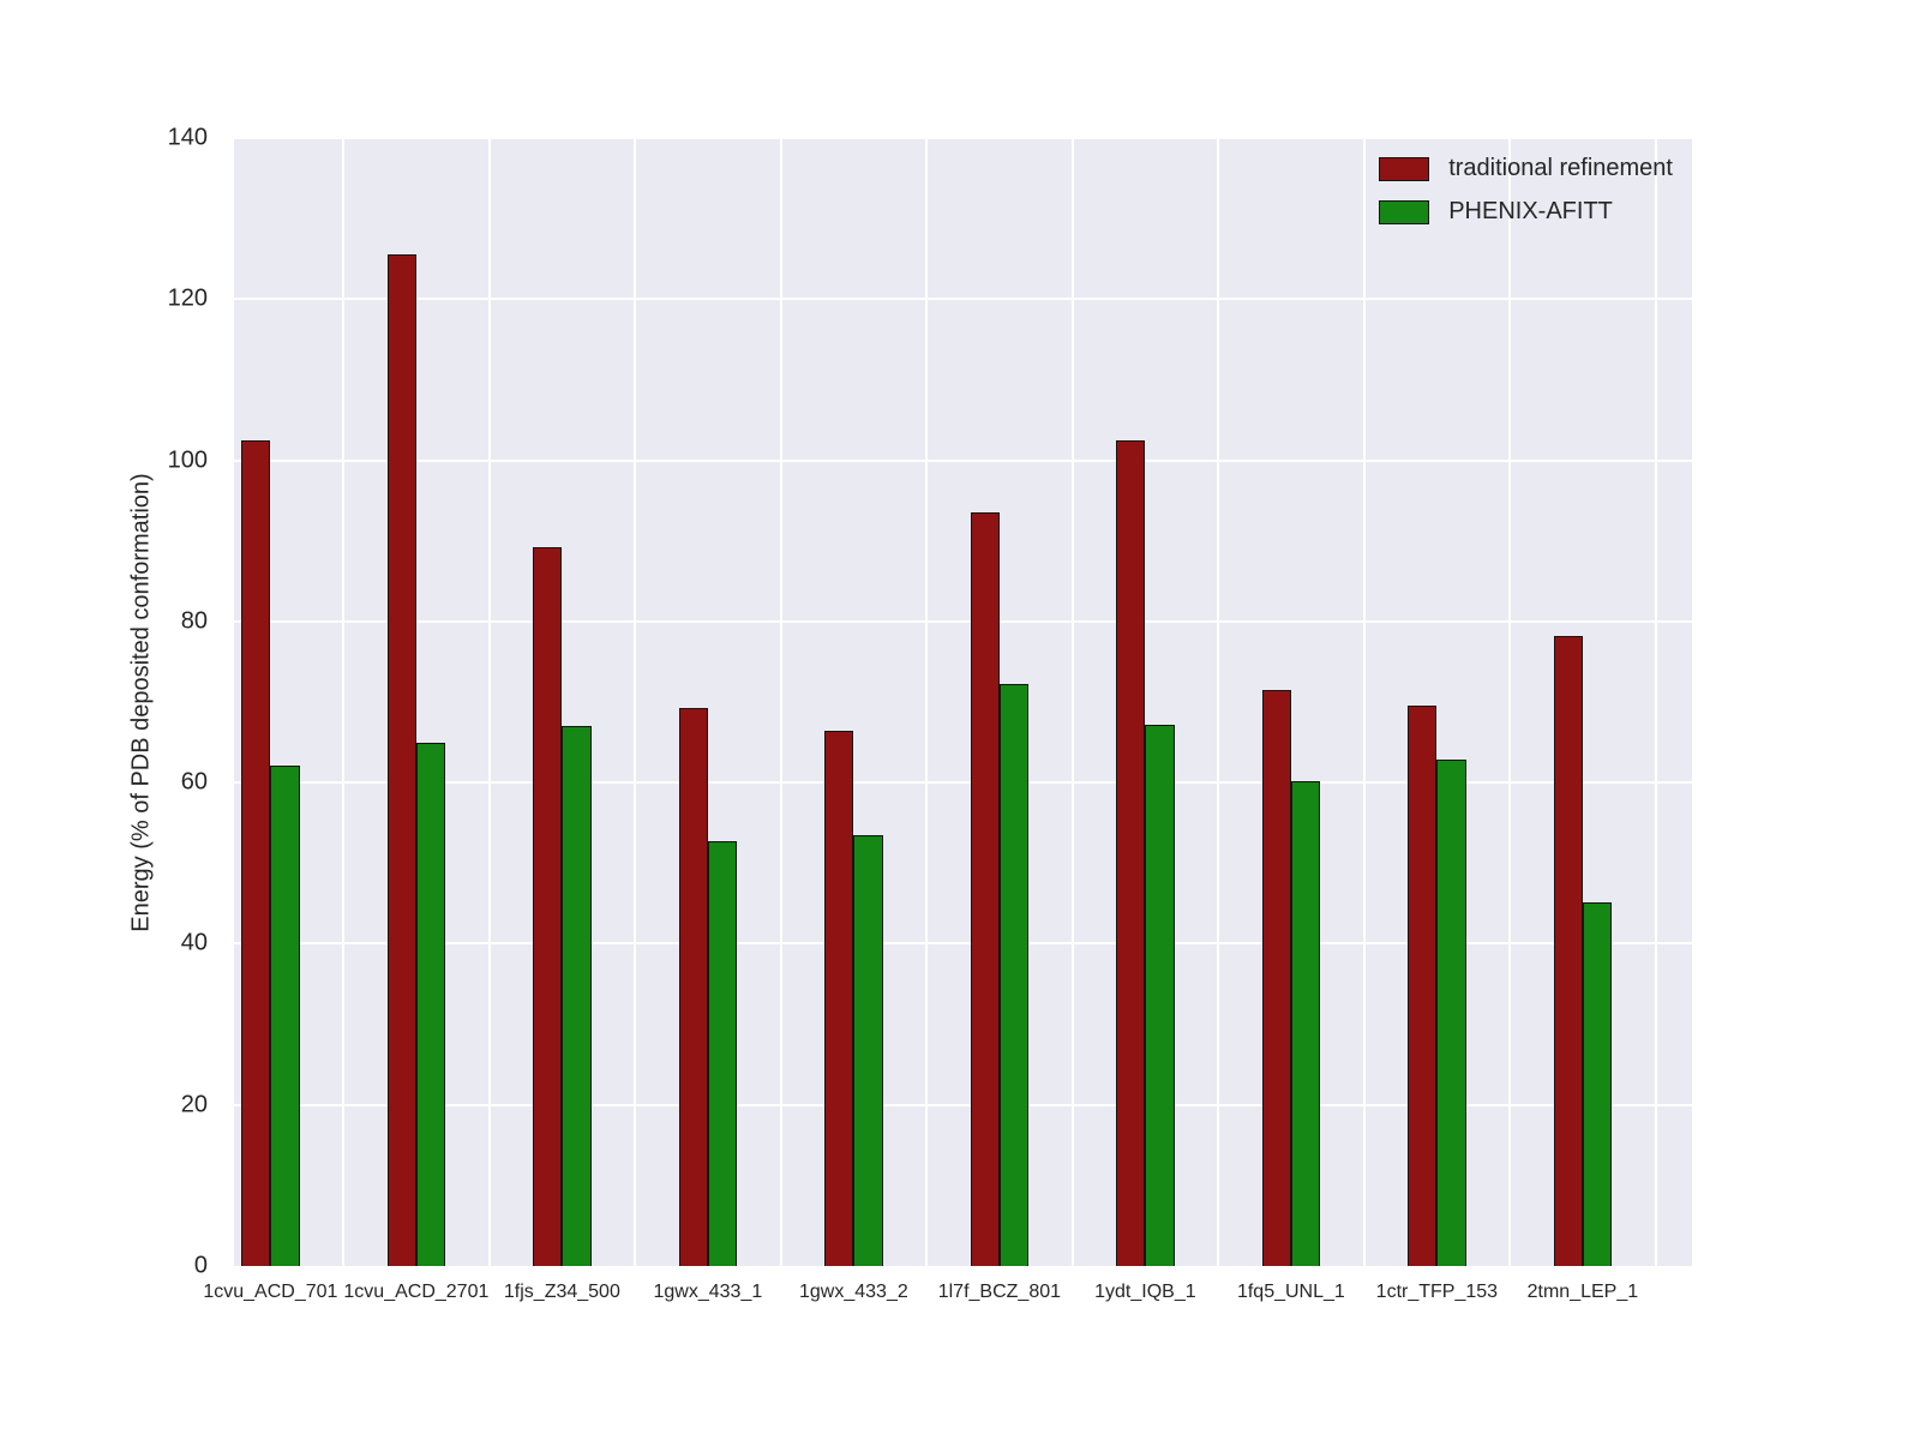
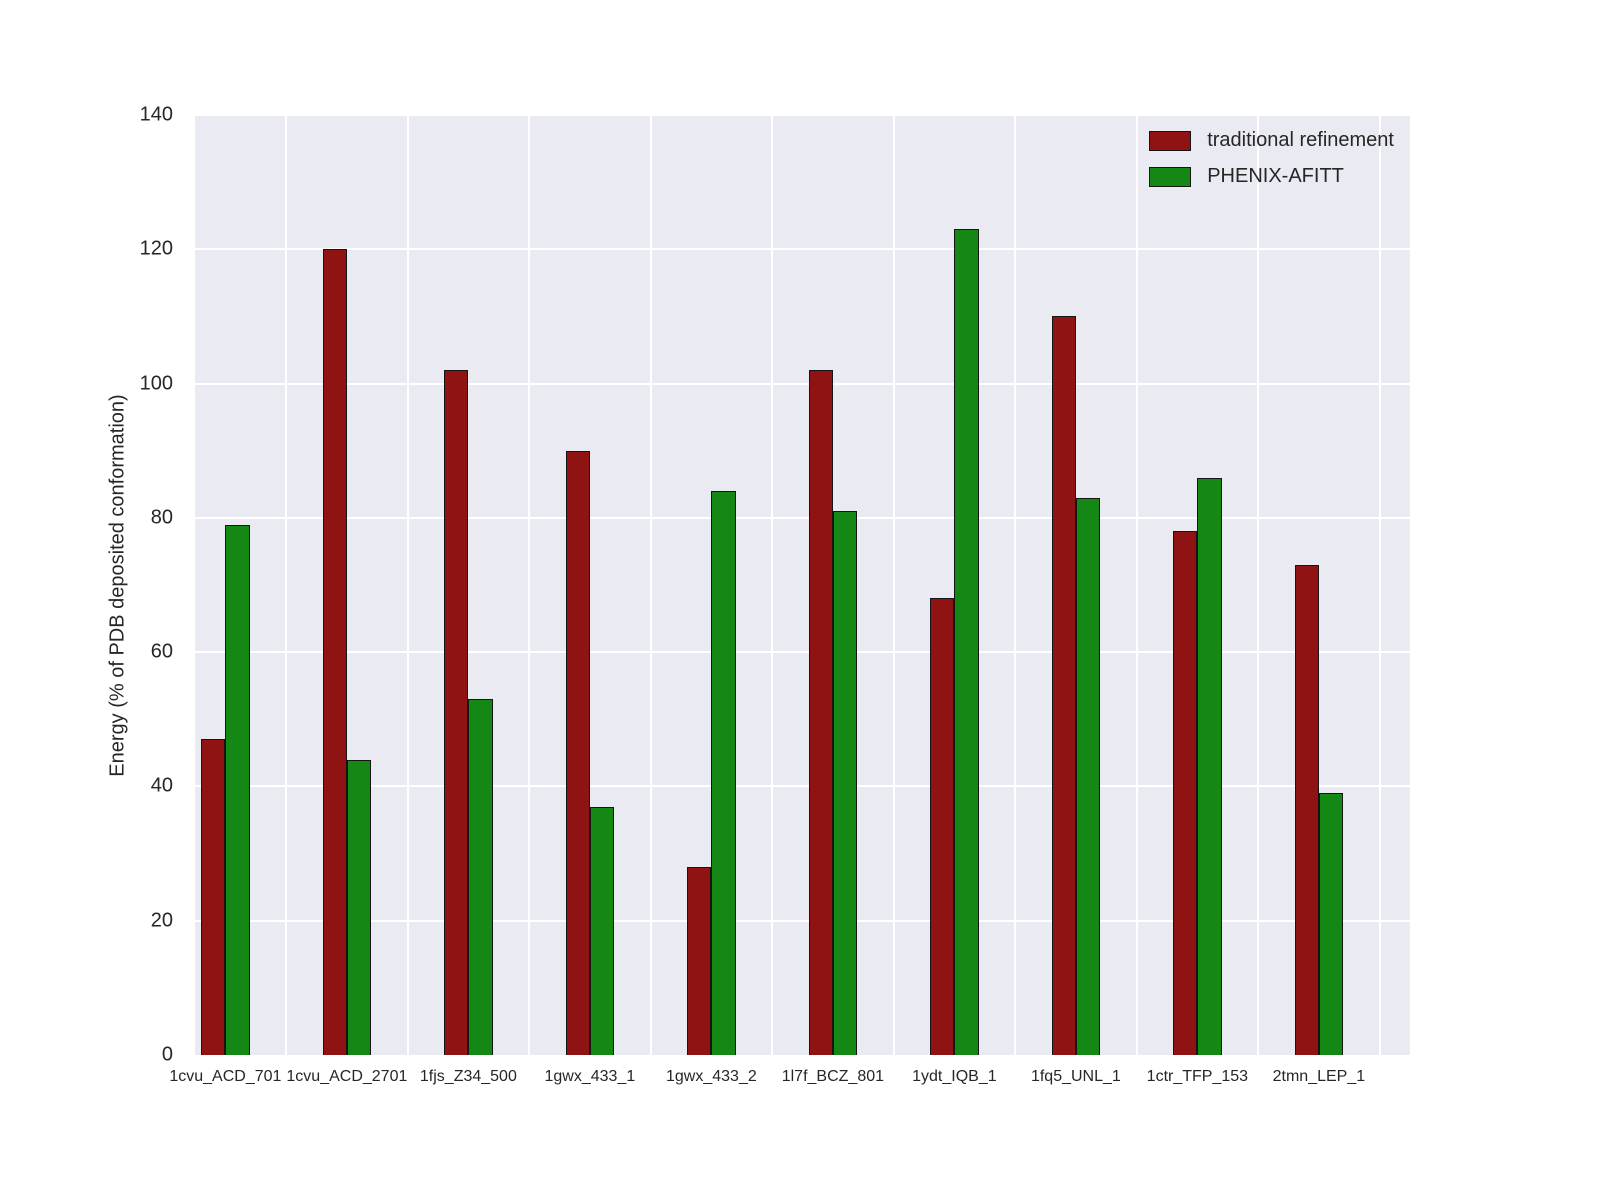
traditional refinement/1cvu_ACD_701: 102 -> 47
PHENIX-AFITT/1cvu_ACD_701: 62 -> 79
traditional refinement/1cvu_ACD_2701: 126 -> 120
PHENIX-AFITT/1cvu_ACD_2701: 65 -> 44
traditional refinement/1fjs_Z34_500: 89 -> 102
PHENIX-AFITT/1fjs_Z34_500: 67 -> 53
traditional refinement/1gwx_433_1: 69 -> 90
PHENIX-AFITT/1gwx_433_1: 53 -> 37
traditional refinement/1gwx_433_2: 66 -> 28
PHENIX-AFITT/1gwx_433_2: 53 -> 84
traditional refinement/1l7f_BCZ_801: 94 -> 102
PHENIX-AFITT/1l7f_BCZ_801: 72 -> 81
traditional refinement/1ydt_IQB_1: 102 -> 68
PHENIX-AFITT/1ydt_IQB_1: 67 -> 123
traditional refinement/1fq5_UNL_1: 72 -> 110
PHENIX-AFITT/1fq5_UNL_1: 60 -> 83
traditional refinement/1ctr_TFP_153: 70 -> 78
PHENIX-AFITT/1ctr_TFP_153: 63 -> 86
traditional refinement/2tmn_LEP_1: 78 -> 73
PHENIX-AFITT/2tmn_LEP_1: 45 -> 39
